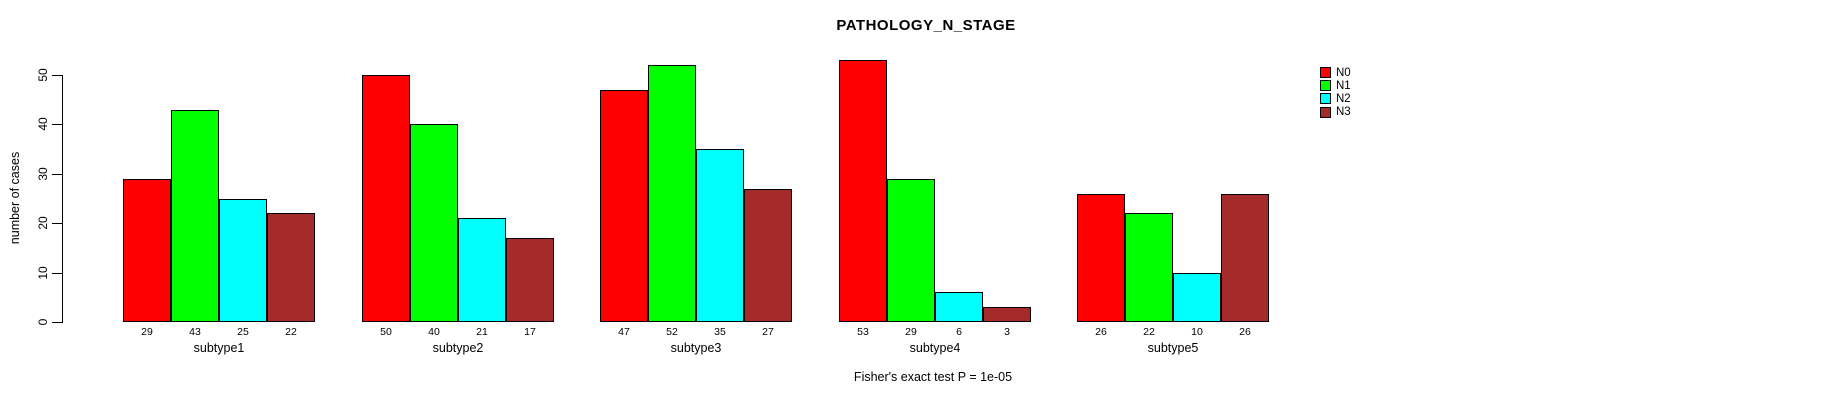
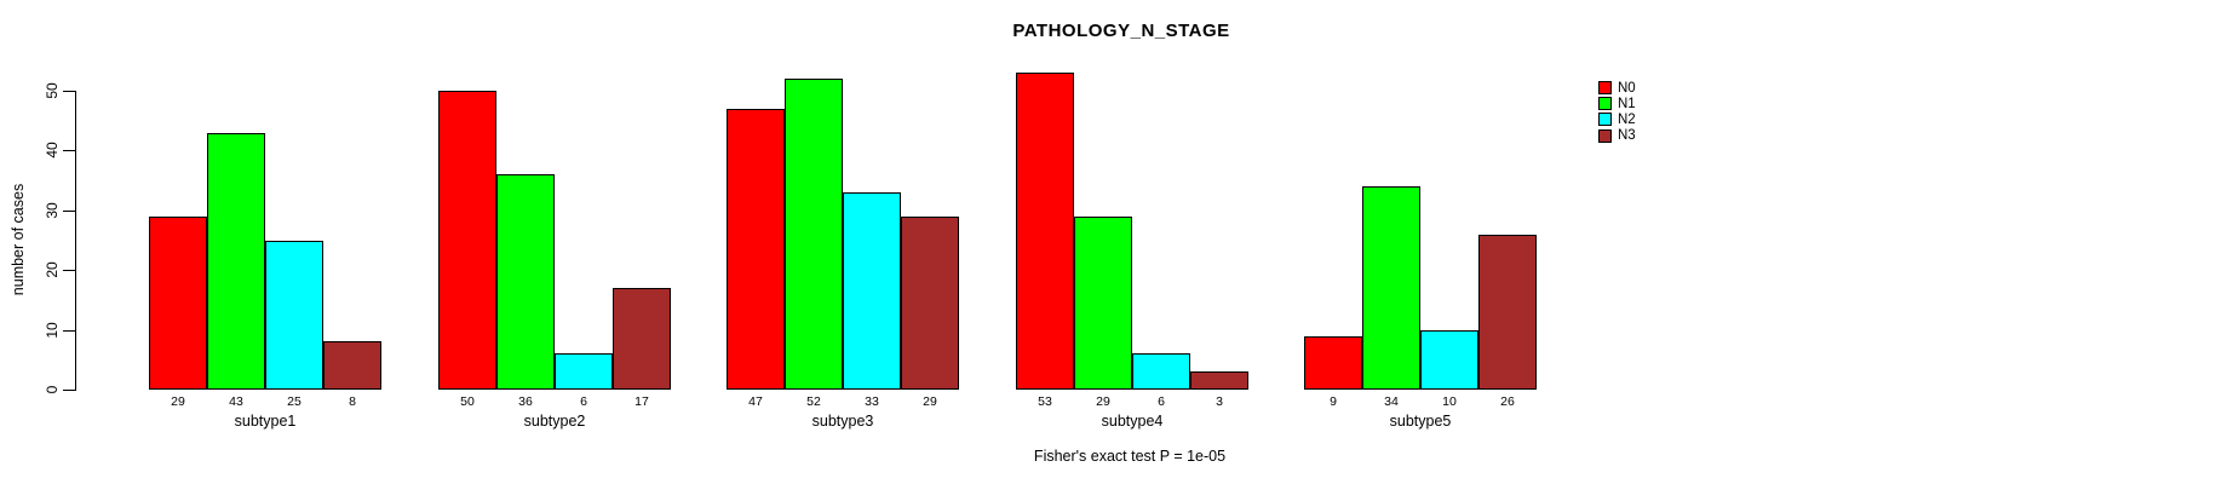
N3/subtype1: 22 -> 8
N1/subtype2: 40 -> 36
N2/subtype2: 21 -> 6
N2/subtype3: 35 -> 33
N3/subtype3: 27 -> 29
N0/subtype5: 26 -> 9
N1/subtype5: 22 -> 34
